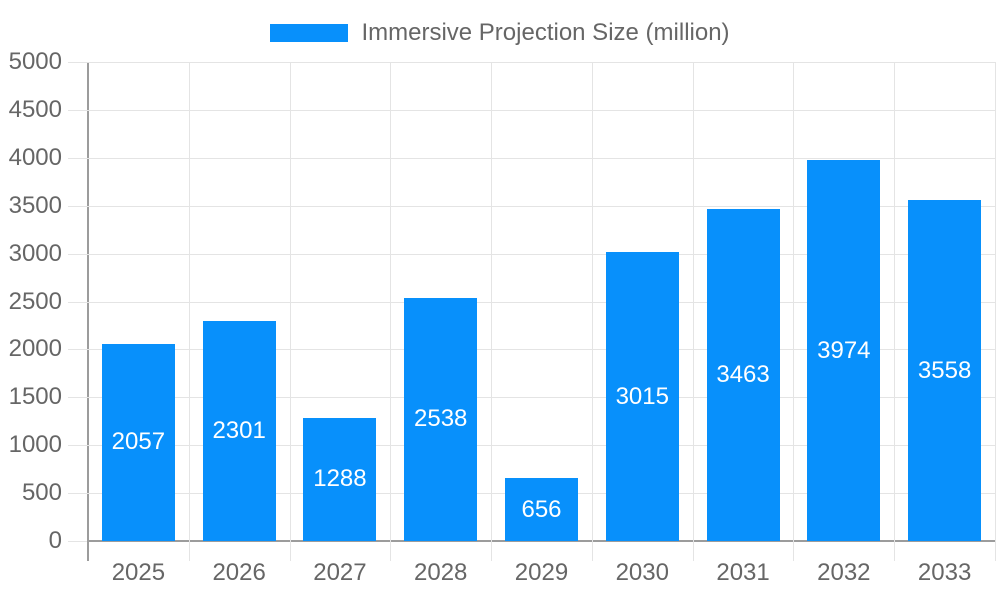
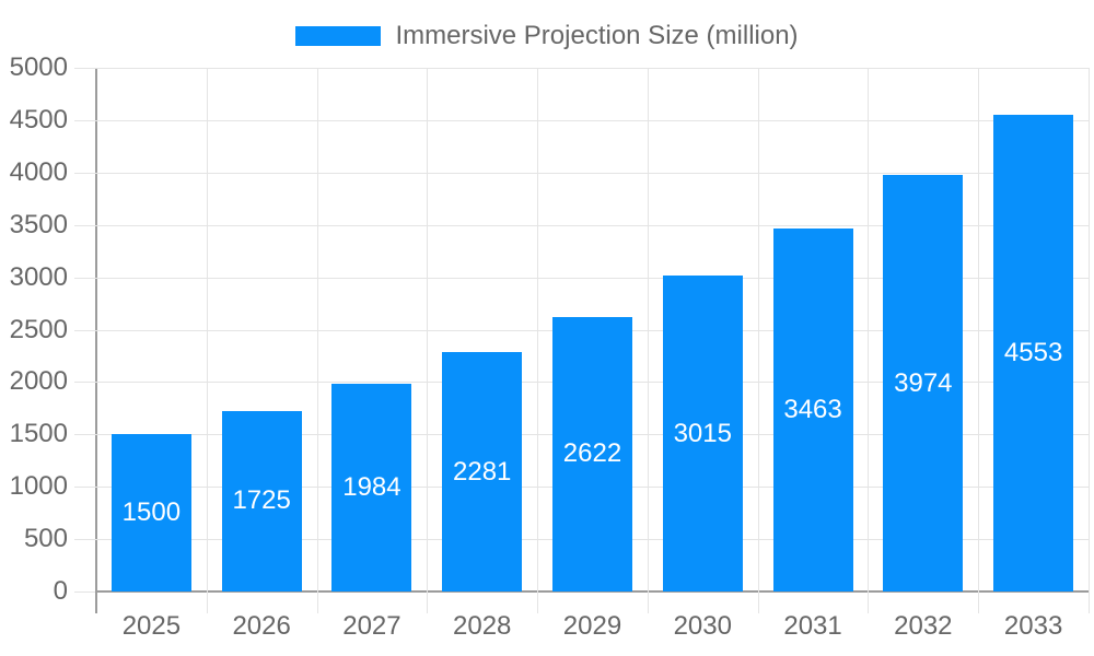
2025: 2057 -> 1500
2026: 2301 -> 1725
2027: 1288 -> 1984
2028: 2538 -> 2281
2029: 656 -> 2622
2033: 3558 -> 4553
